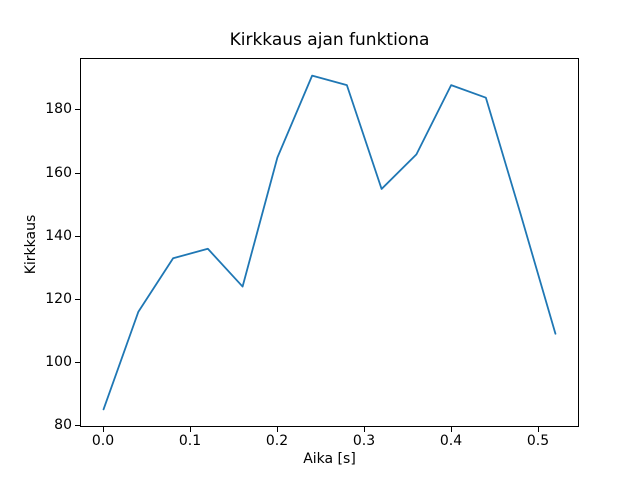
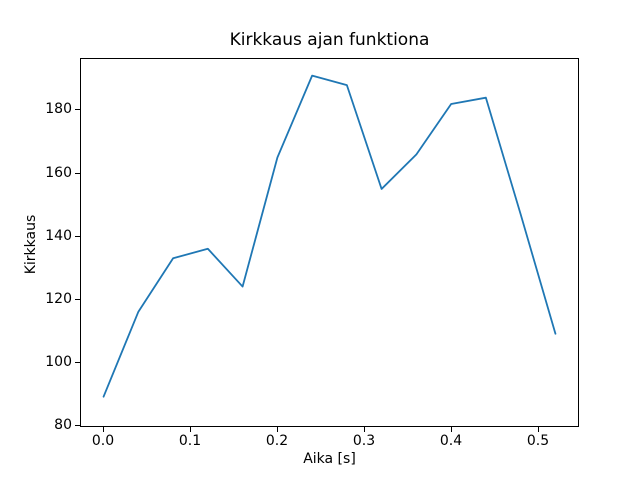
0.0: 85 -> 89
0.4: 188 -> 182
